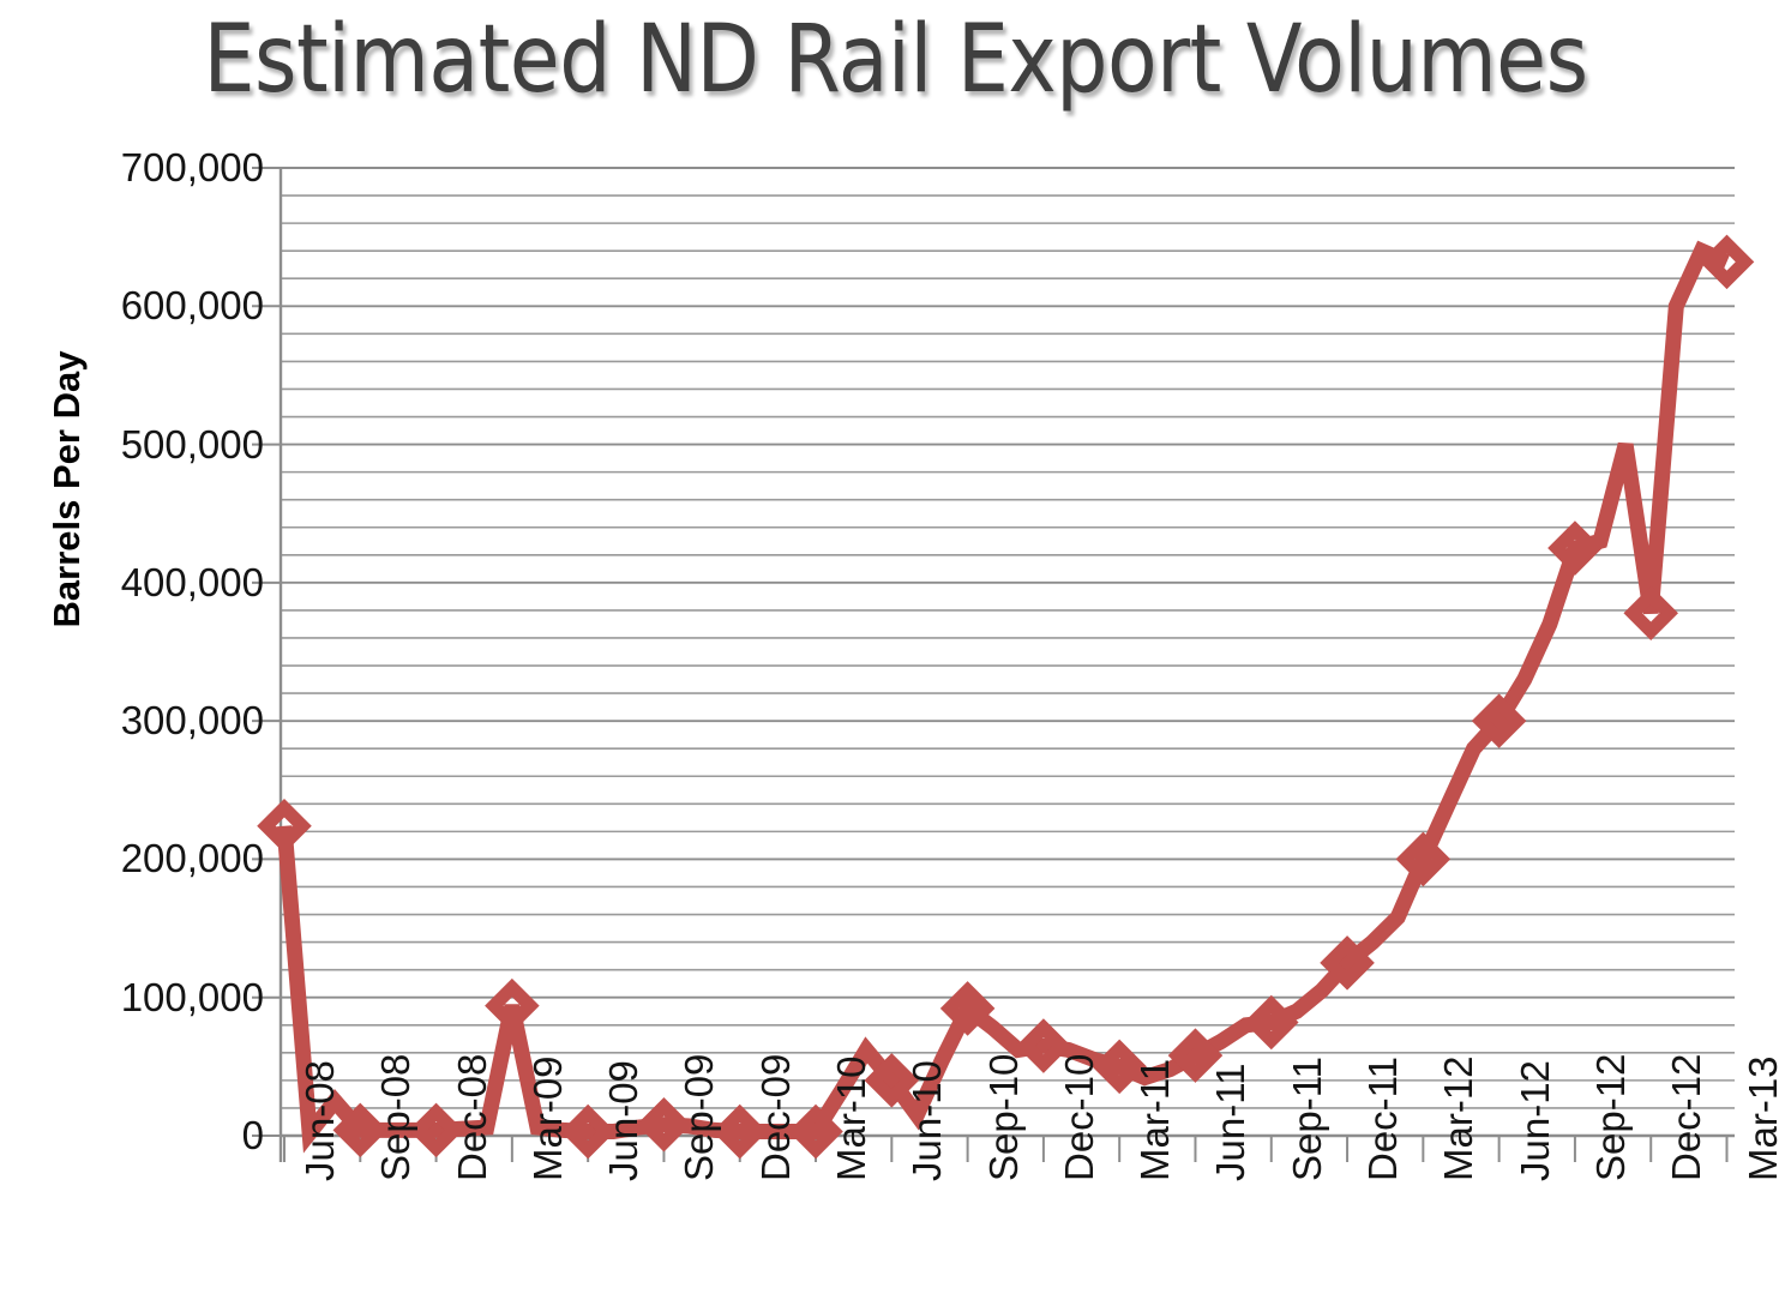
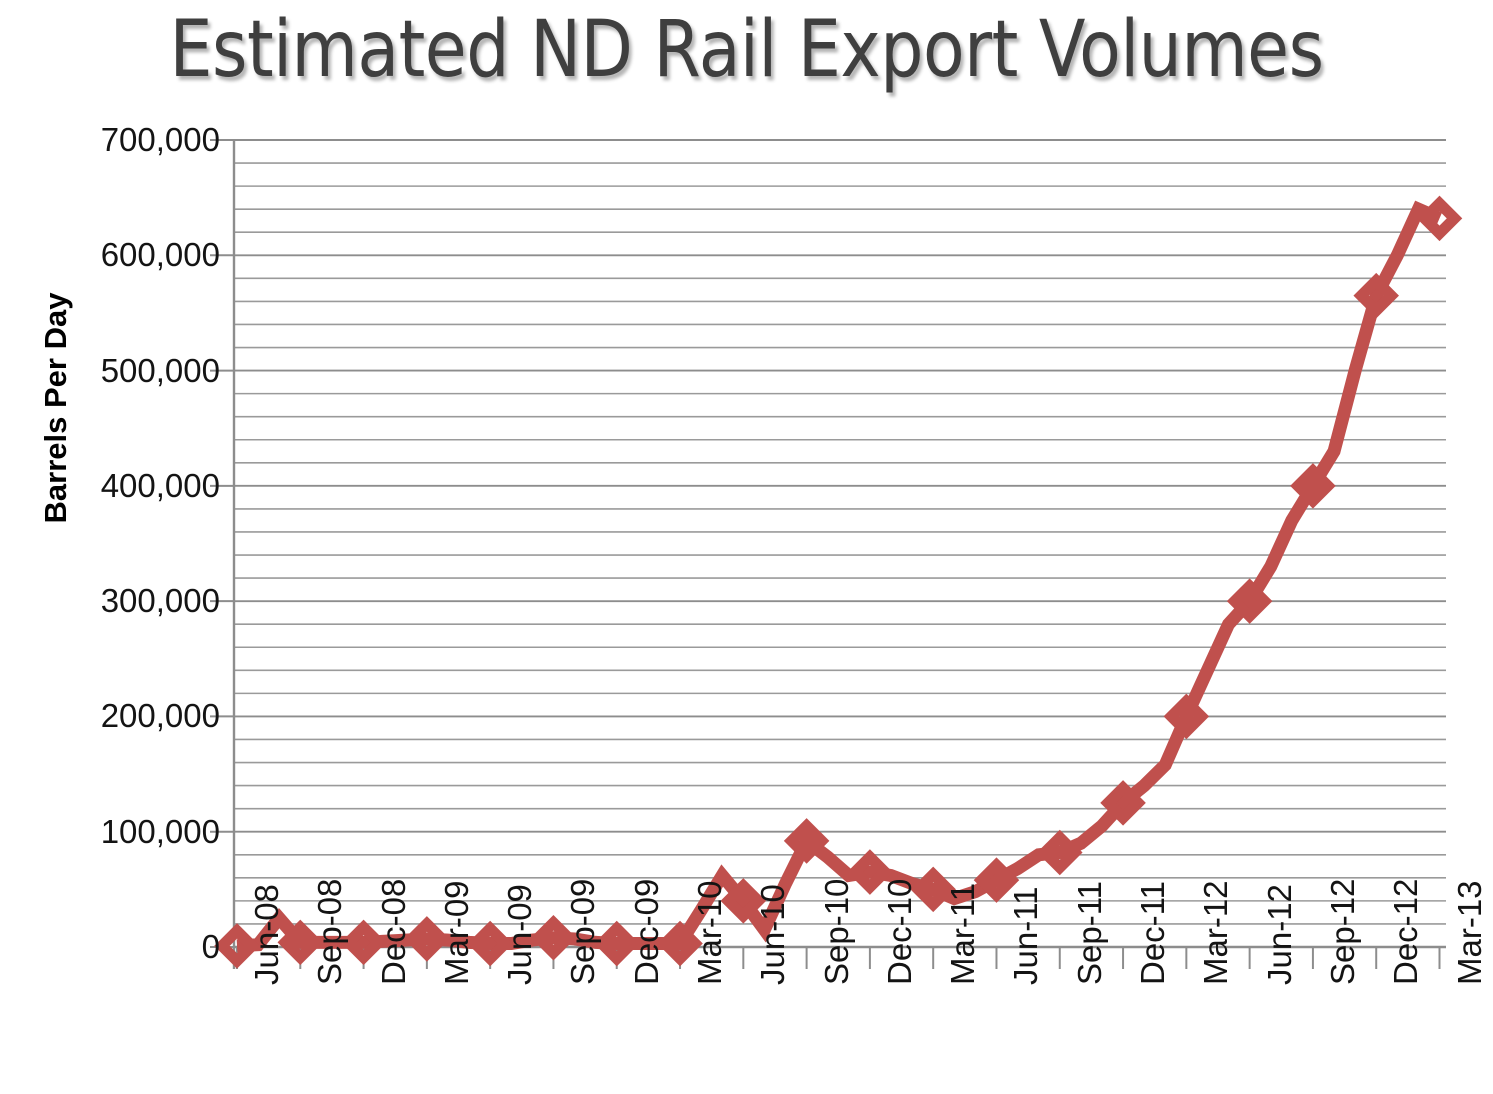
Jun-08: 224000 -> 1000
Mar-09: 94000 -> 7000
Sep-12: 425000 -> 400000
Dec-12: 378000 -> 565000
